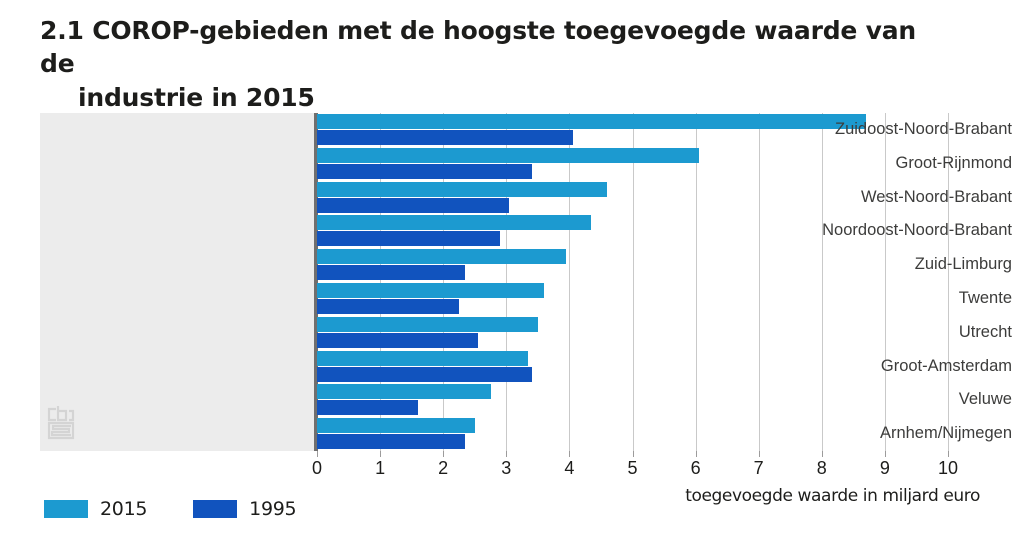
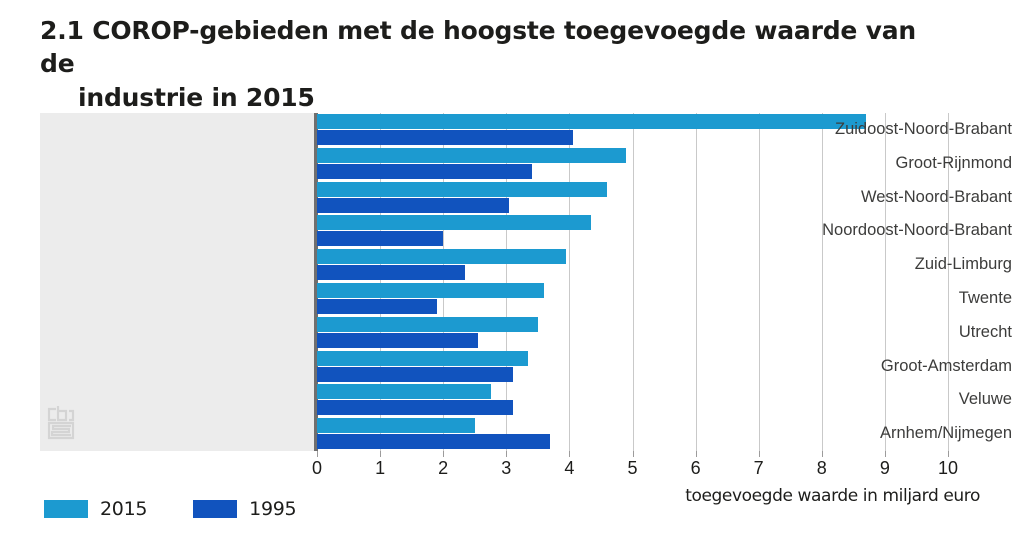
2015/Groot-Rijnmond: 6.0 -> 4.9
1995/Noordoost-Noord-Brabant: 2.9 -> 2.0
1995/Twente: 2.2 -> 1.9
1995/Groot-Amsterdam: 3.4 -> 3.1
1995/Veluwe: 1.6 -> 3.1
1995/Arnhem/Nijmegen: 2.4 -> 3.7
